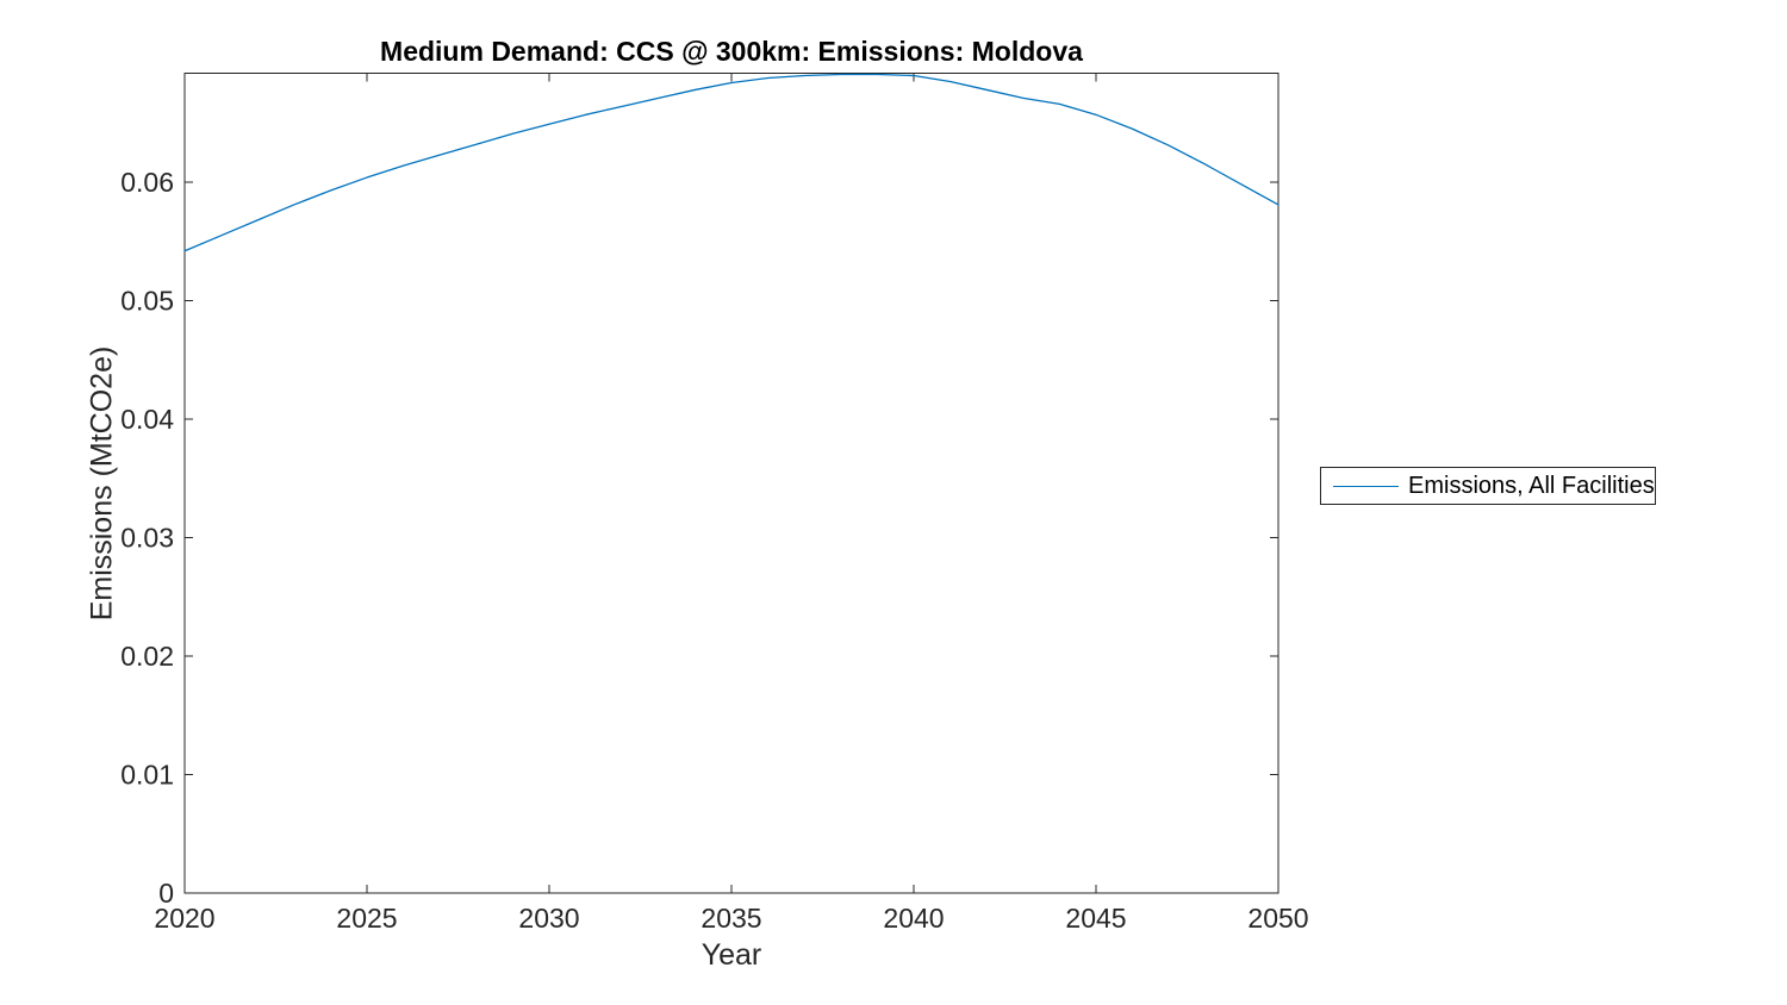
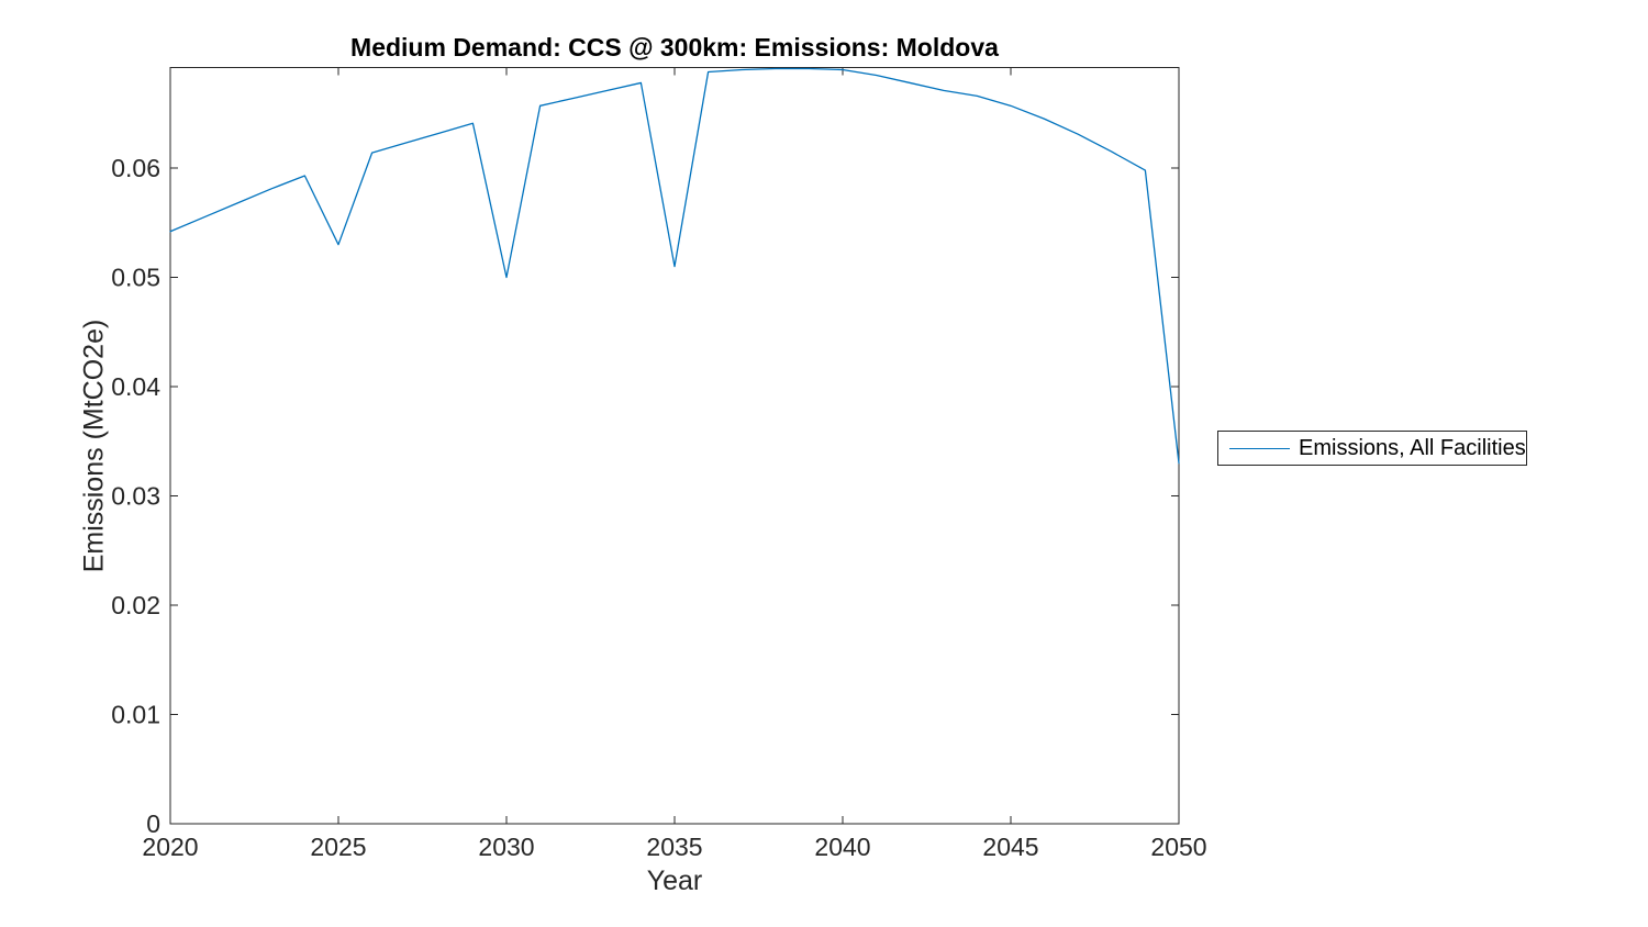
2025: 0.060 -> 0.053
2030: 0.065 -> 0.050
2035: 0.068 -> 0.051
2050: 0.058 -> 0.033
